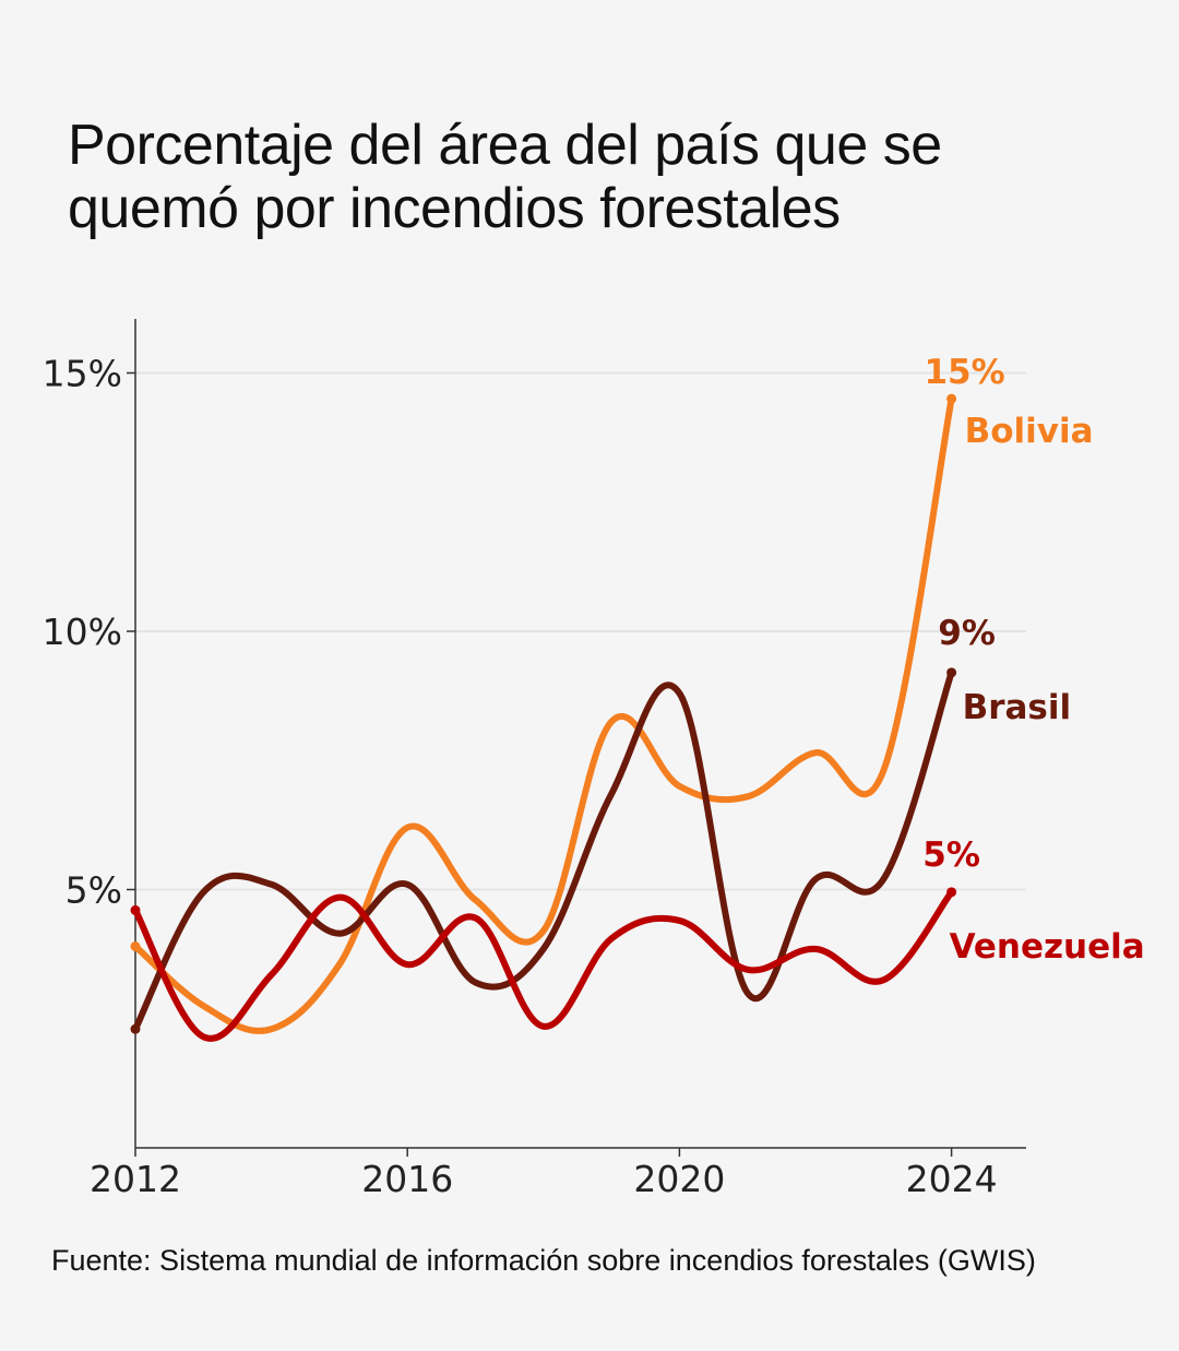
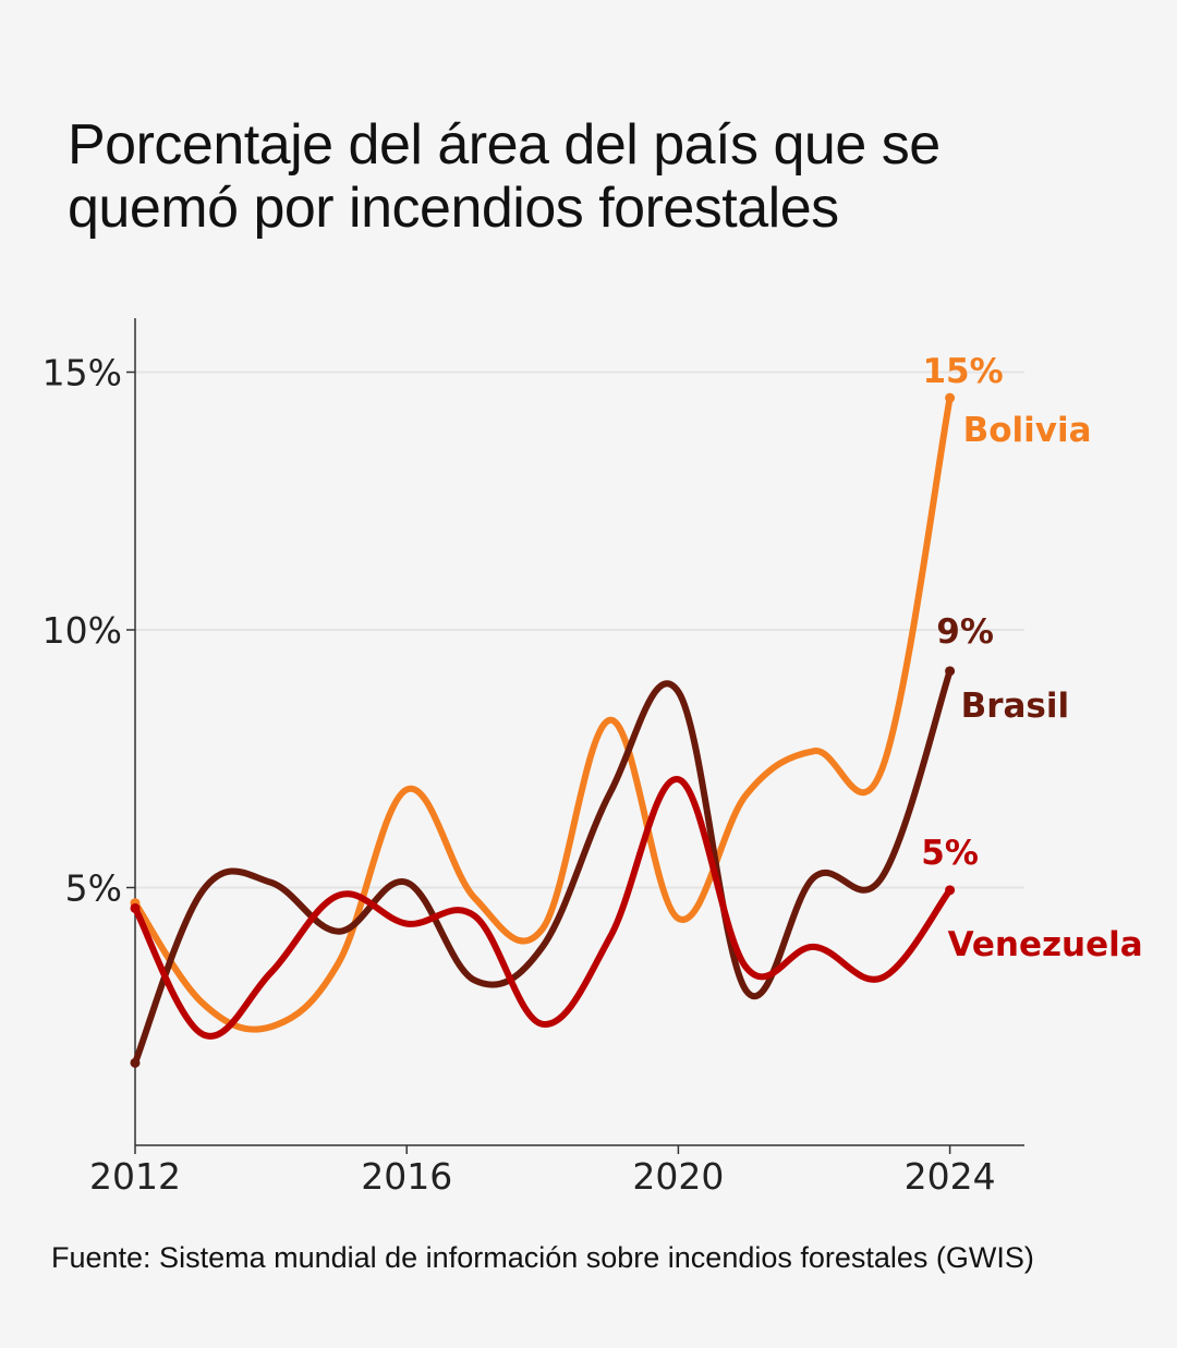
Bolivia/2012: 3.9% -> 4.7%
Brasil/2012: 2.3% -> 1.6%
Bolivia/2016: 6.2% -> 6.9%
Venezuela/2016: 3.5% -> 4.3%
Bolivia/2020: 7.0% -> 4.4%
Venezuela/2020: 4.4% -> 7.1%
